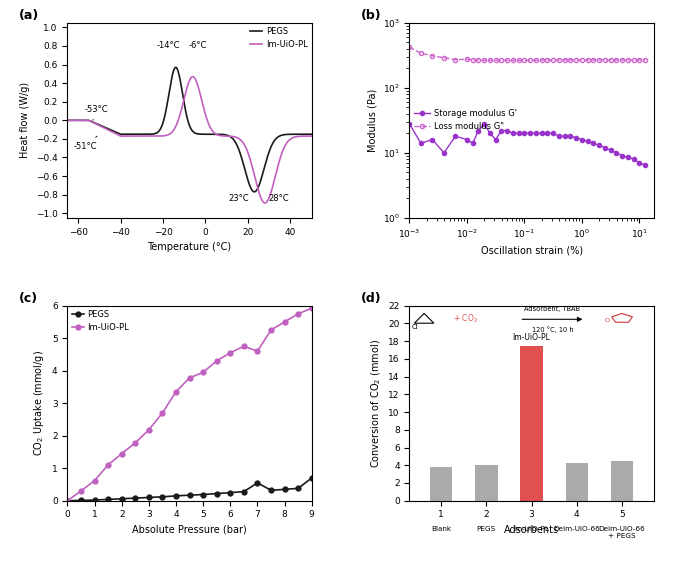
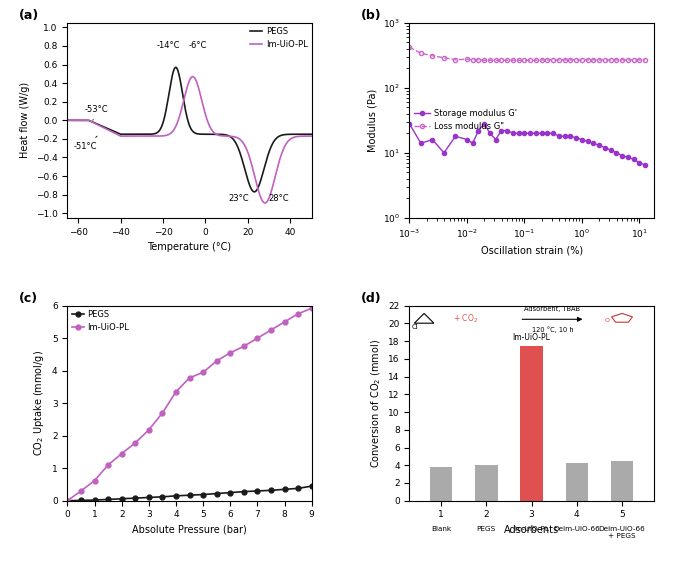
PEGS/7: 0.55 -> 0.30
Im-UiO-PL/7: 4.60 -> 5.00
PEGS/9: 0.70 -> 0.45
